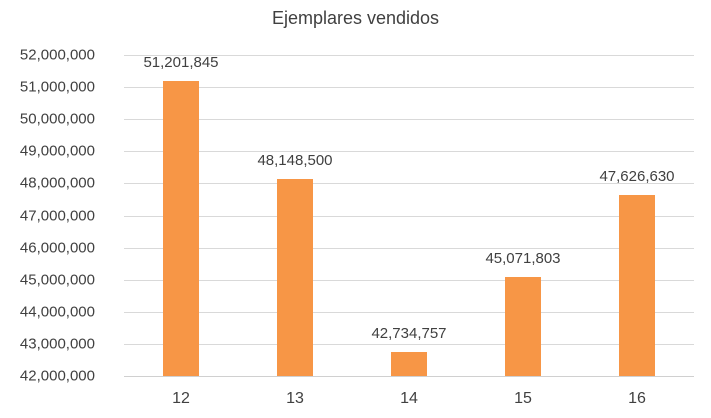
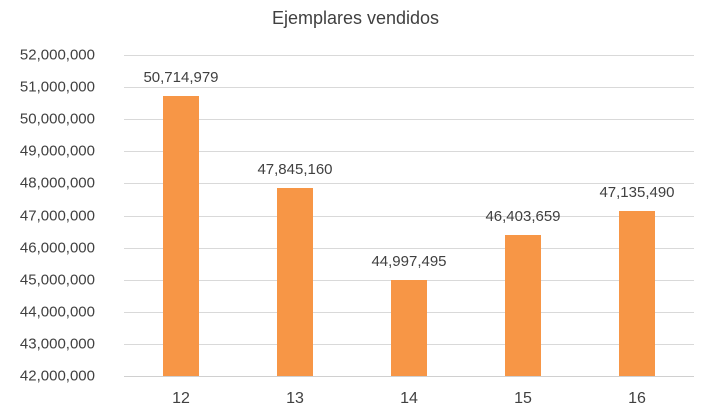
12: 51,201,845 -> 50,714,979
13: 48,148,500 -> 47,845,160
14: 42,734,757 -> 44,997,495
15: 45,071,803 -> 46,403,659
16: 47,626,630 -> 47,135,490
